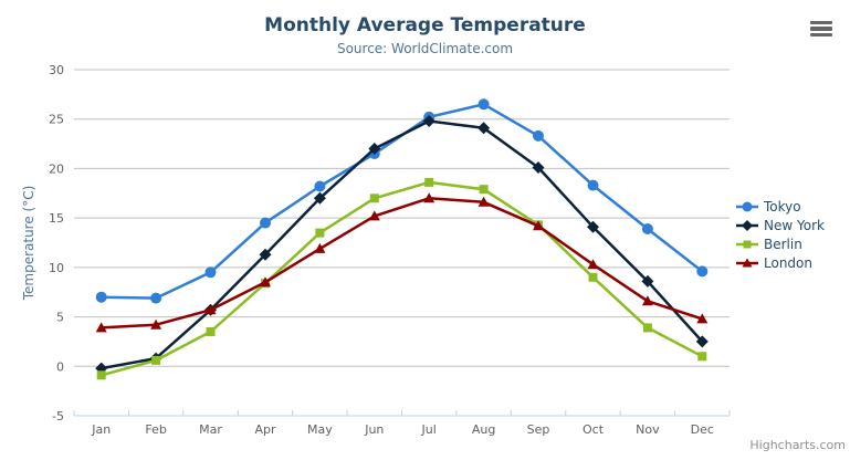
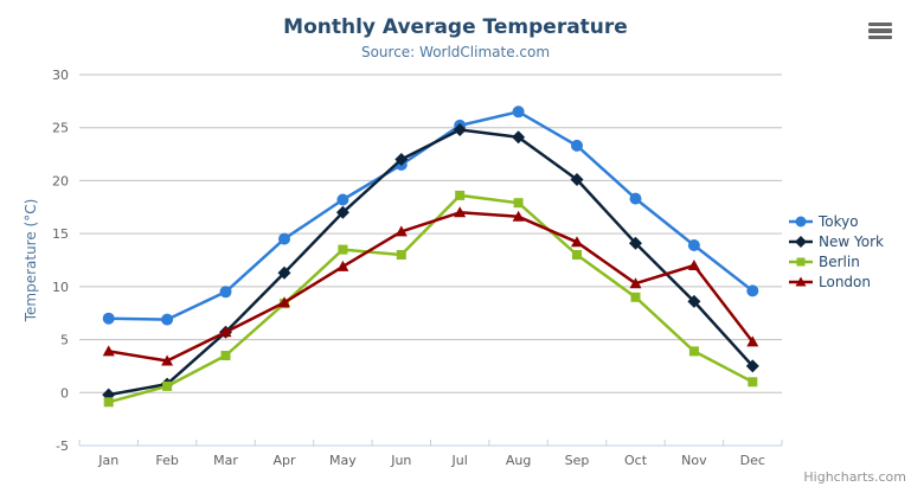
London/Feb: 4 -> 3
Berlin/Jun: 17 -> 13
Berlin/Sep: 14 -> 13
London/Nov: 7 -> 12
